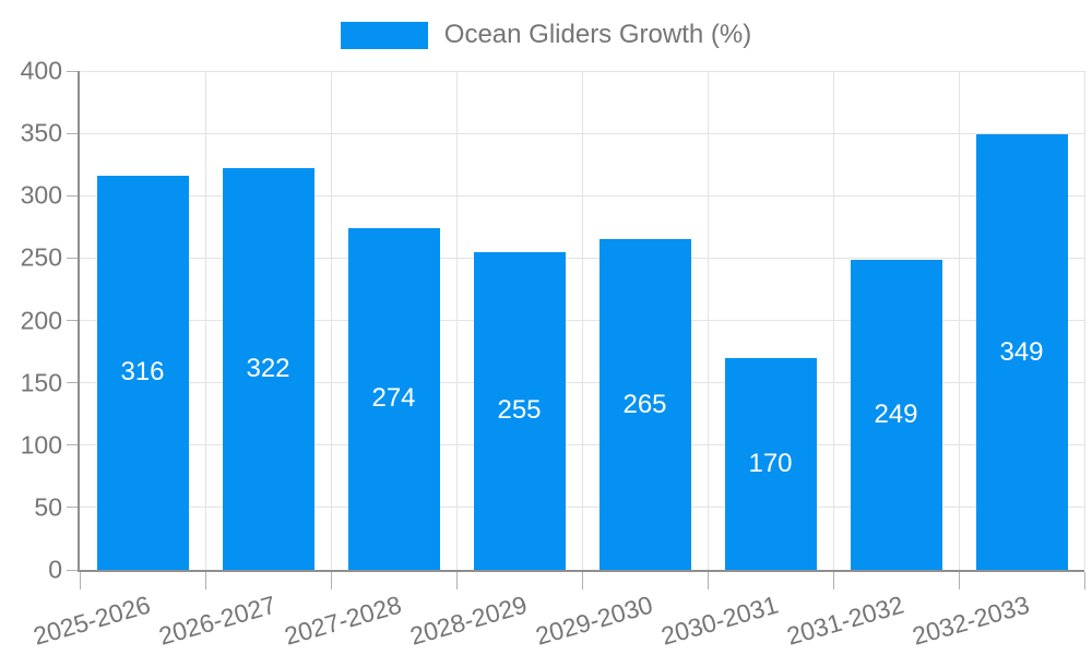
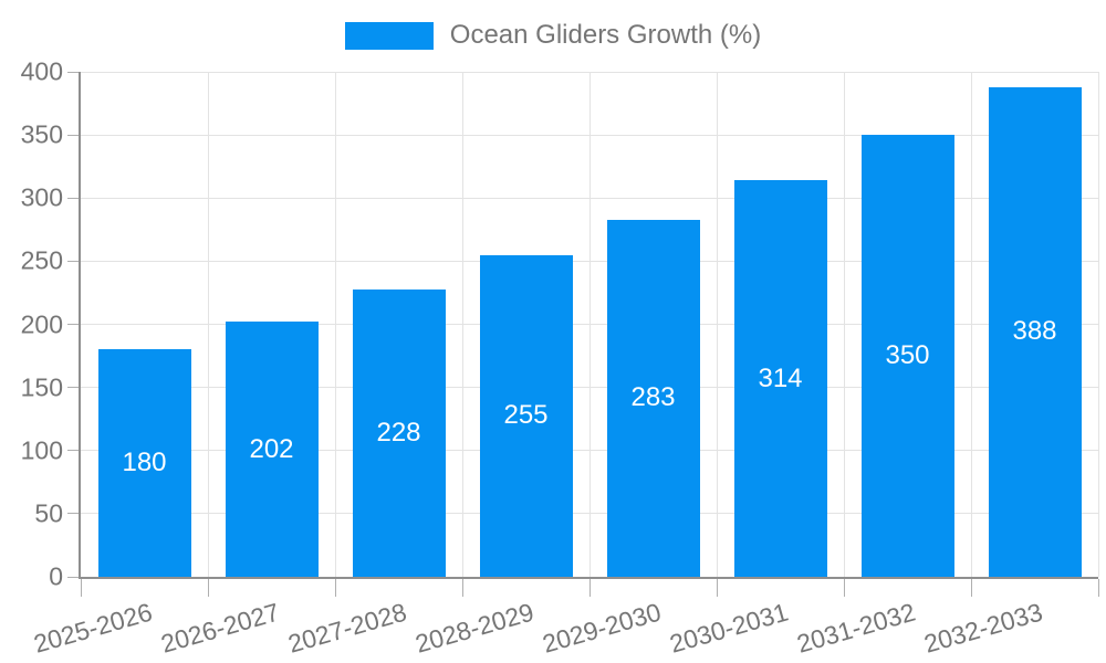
2025-2026: 316 -> 180
2026-2027: 322 -> 202
2027-2028: 274 -> 228
2029-2030: 265 -> 283
2030-2031: 170 -> 314
2031-2032: 249 -> 350
2032-2033: 349 -> 388
